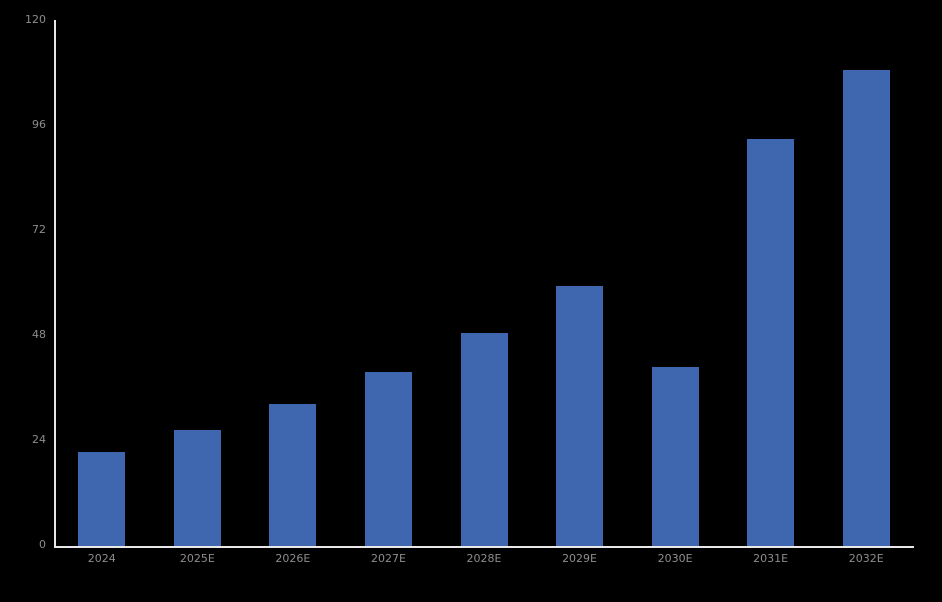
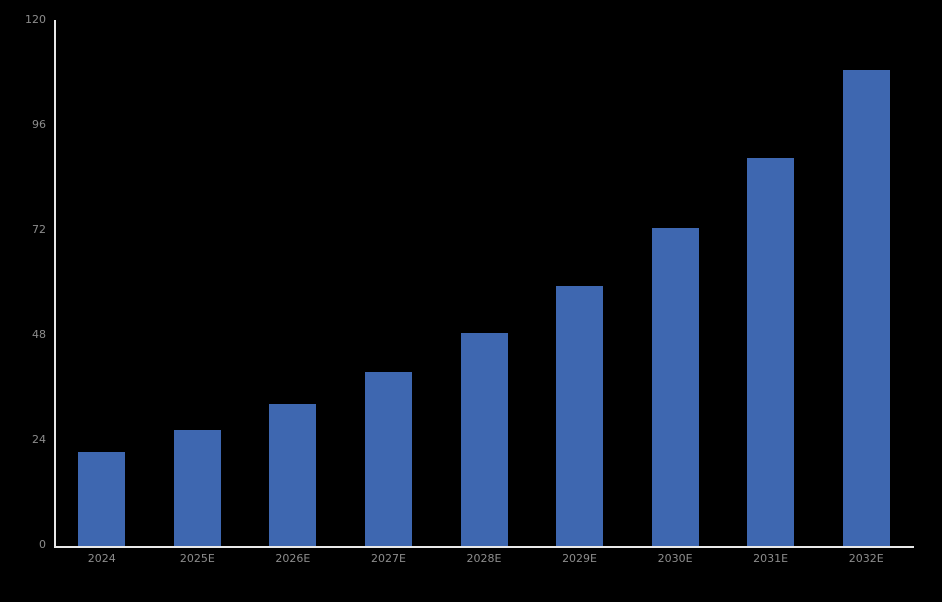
2030E: 41 -> 73
2031E: 93 -> 89
